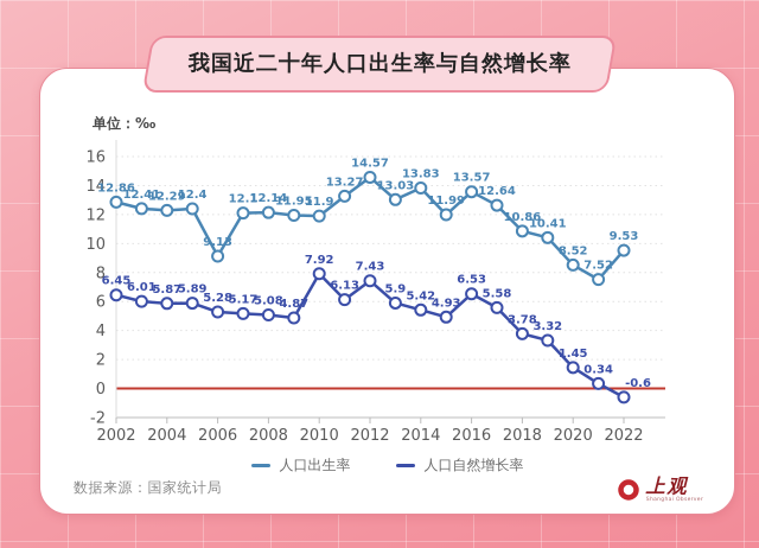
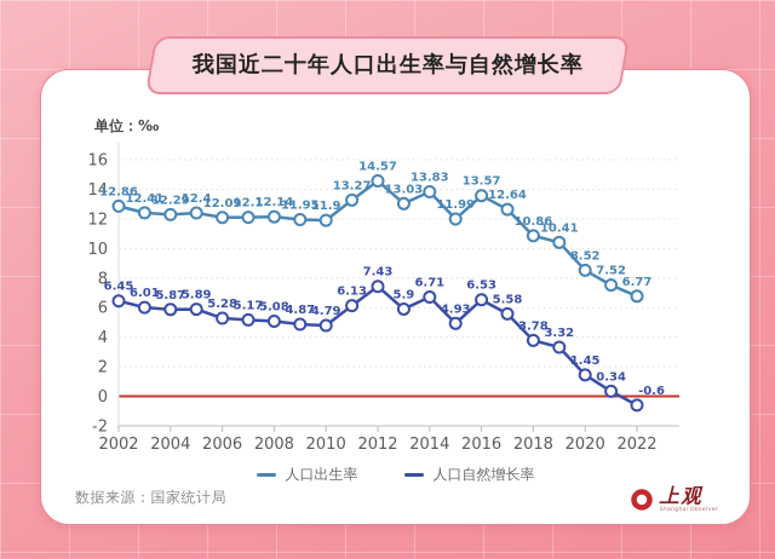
人口出生率/2006: 9.13 -> 12.09
人口自然增长率/2010: 7.92 -> 4.79
人口自然增长率/2014: 5.42 -> 6.71
人口出生率/2022: 9.53 -> 6.77
